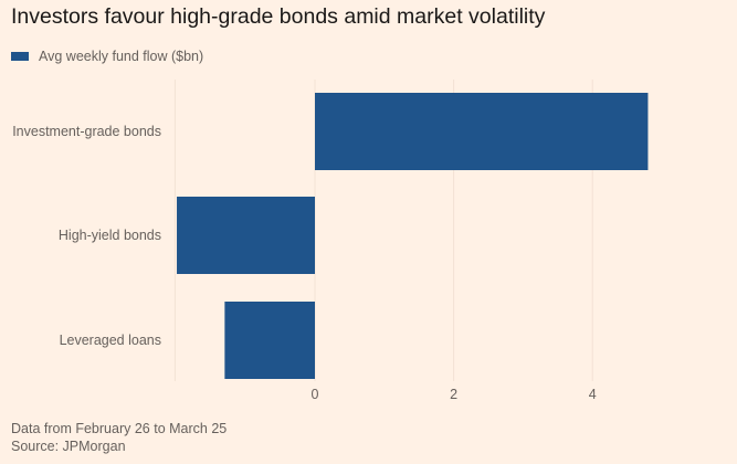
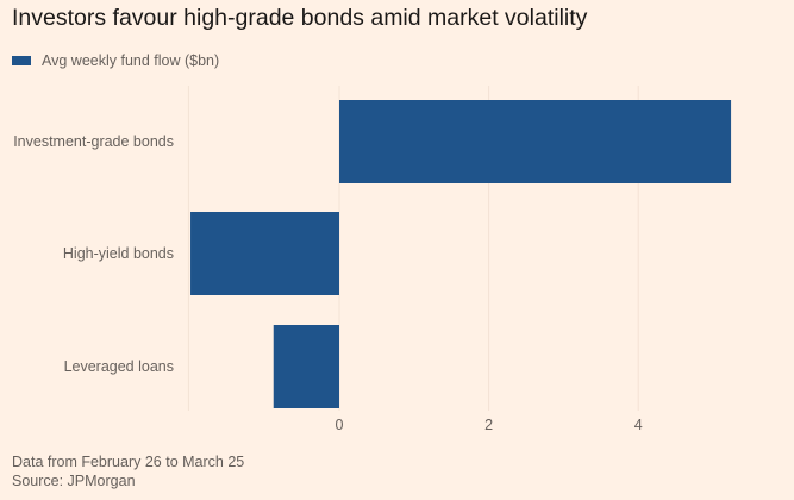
Investment-grade bonds: 4.8 -> 5.2
Leveraged loans: -1.3 -> -0.9
